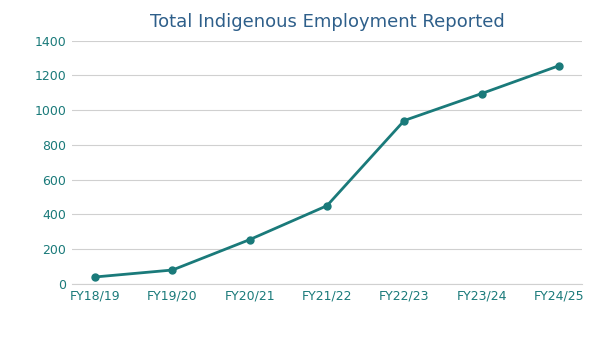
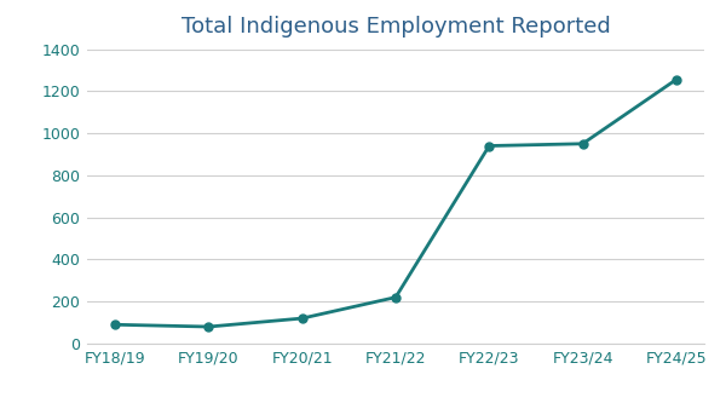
FY18/19: 40 -> 90
FY20/21: 260 -> 120
FY21/22: 450 -> 220
FY23/24: 1100 -> 950
